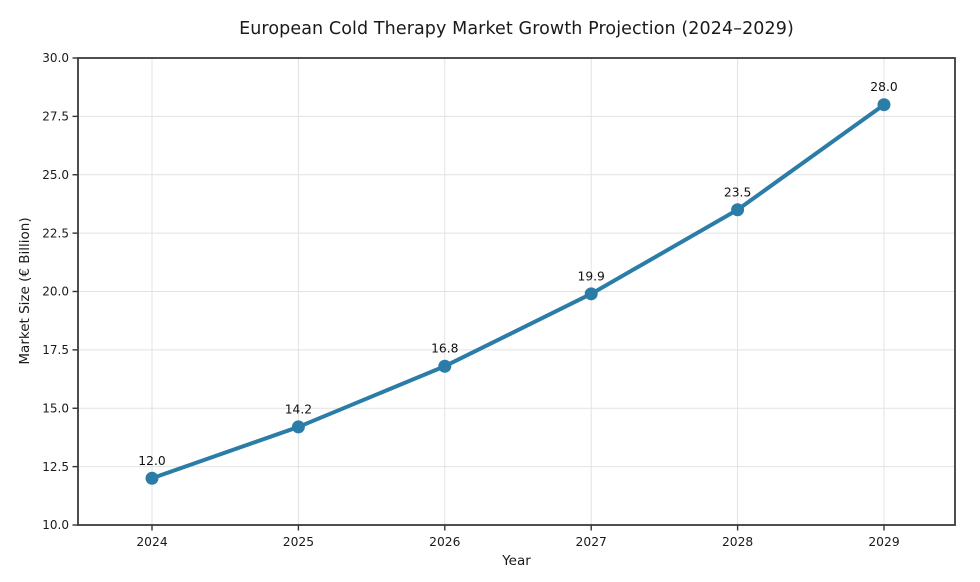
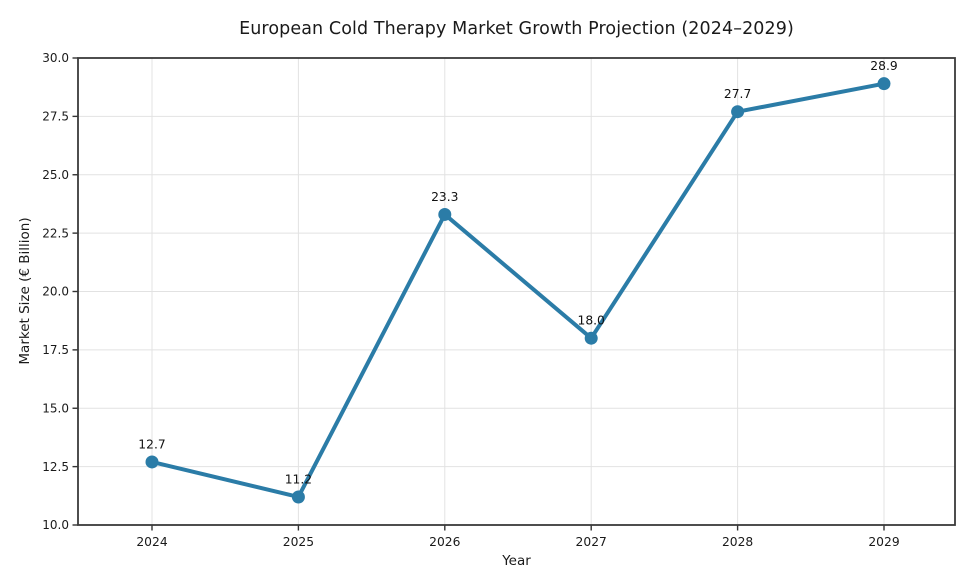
2024: 12.0 -> 12.7
2025: 14.2 -> 11.2
2026: 16.8 -> 23.3
2027: 19.9 -> 18.0
2028: 23.5 -> 27.7
2029: 28.0 -> 28.9
